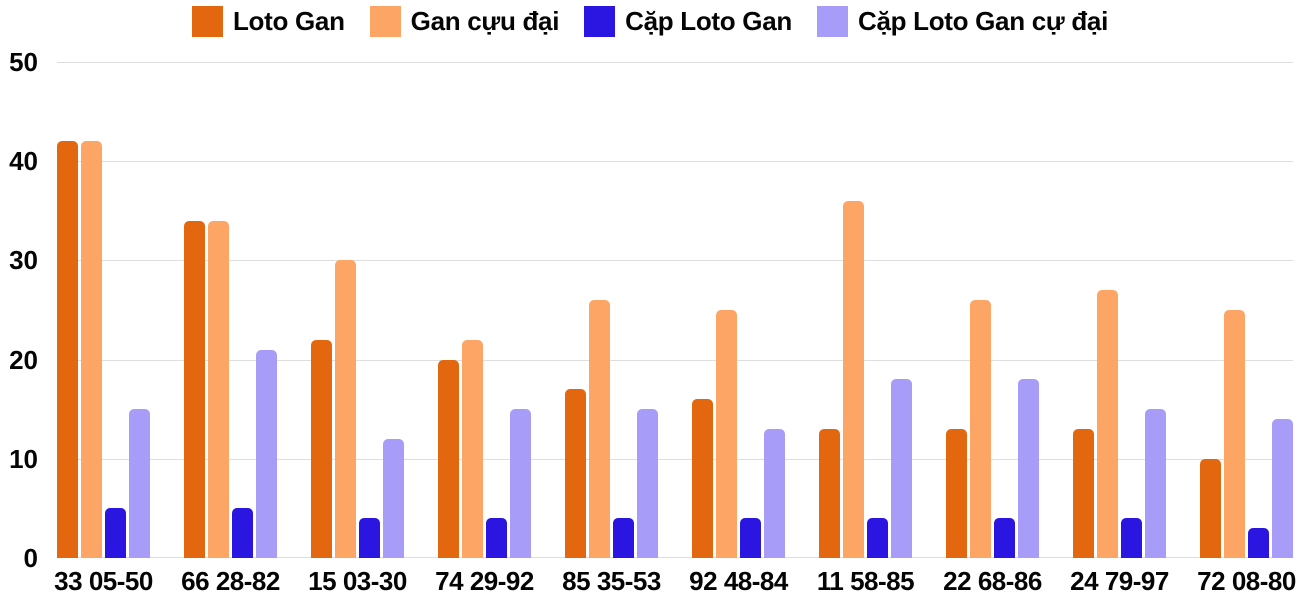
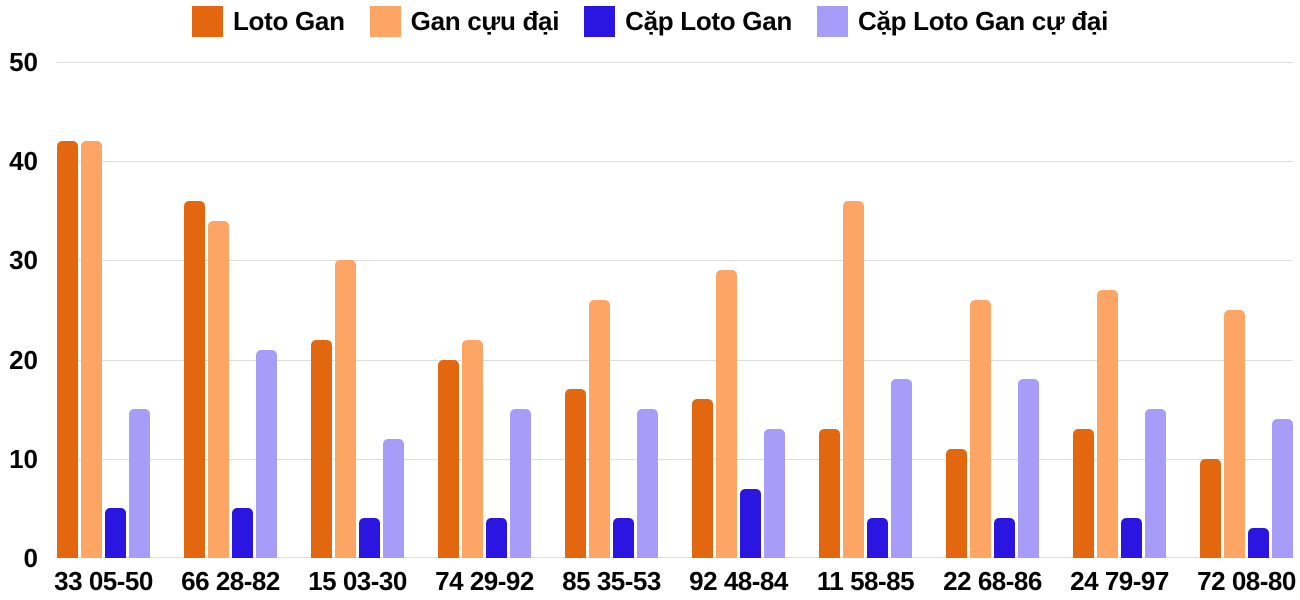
Loto Gan/66 28-82: 34 -> 36
Gan cựu đại/92 48-84: 25 -> 29
Cặp Loto Gan/92 48-84: 4 -> 7
Loto Gan/22 68-86: 13 -> 11
